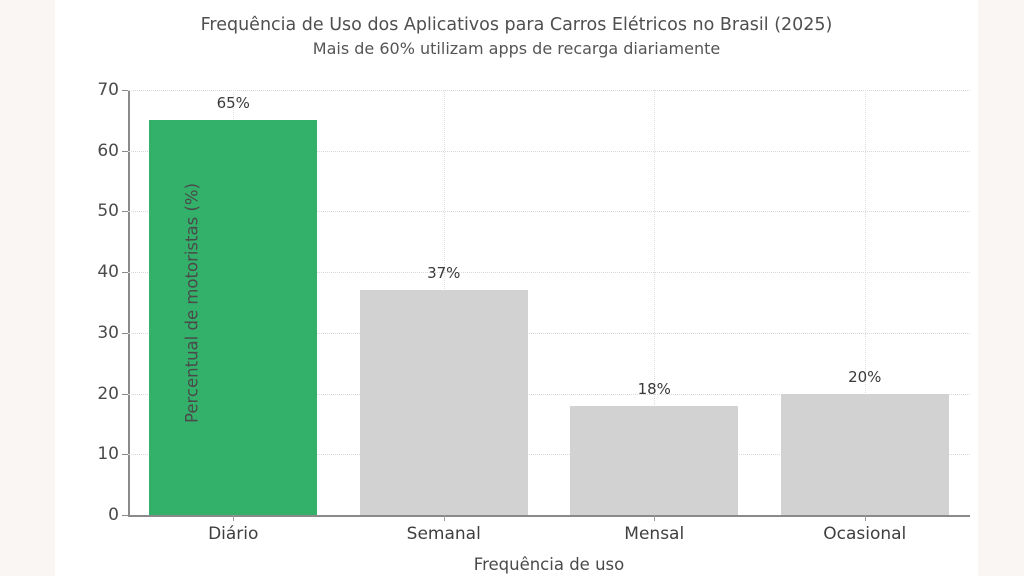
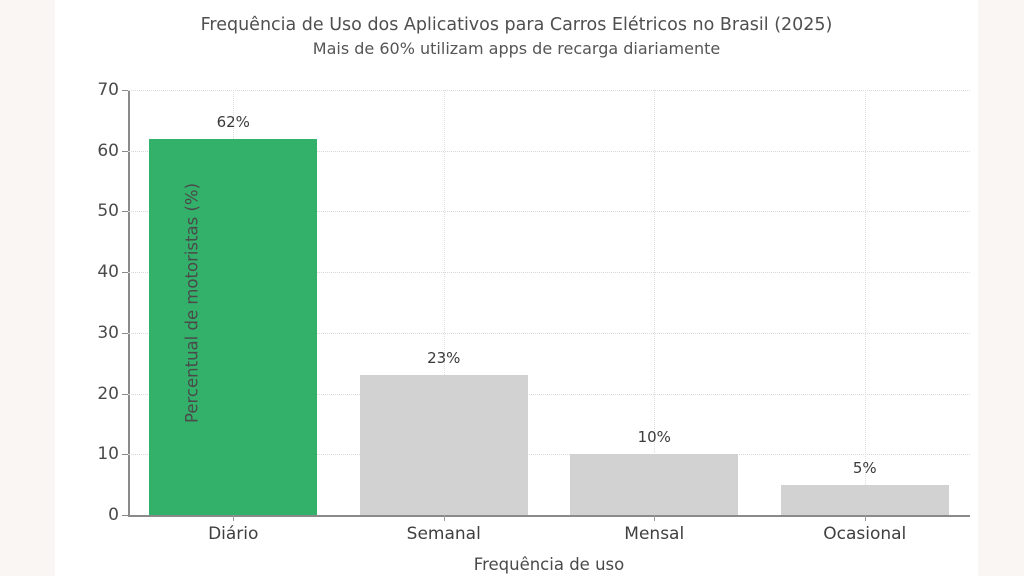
Diário: 65% -> 62%
Semanal: 37% -> 23%
Mensal: 18% -> 10%
Ocasional: 20% -> 5%
